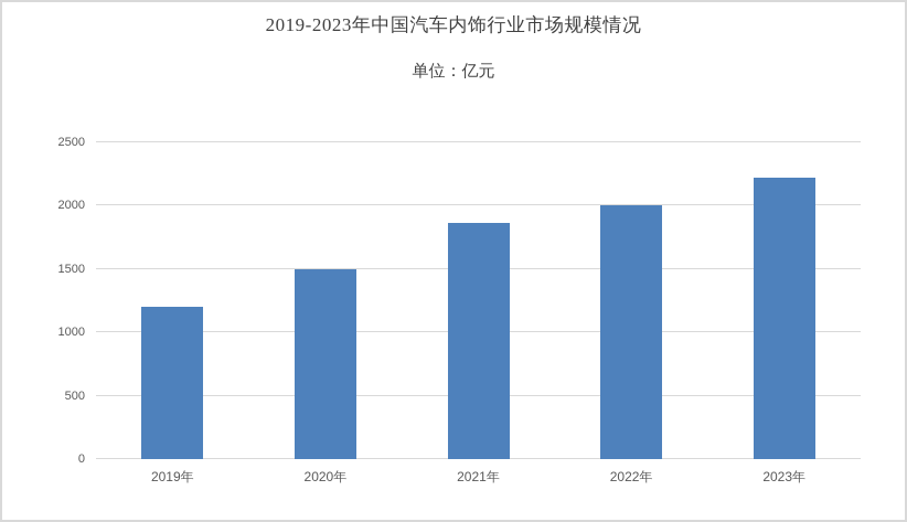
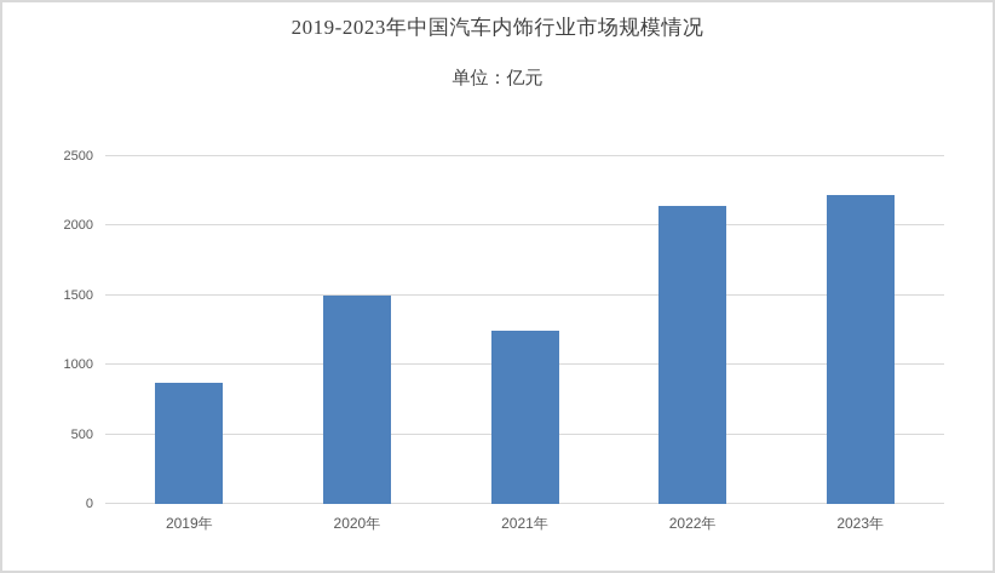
2019年: 1200 -> 870
2021年: 1860 -> 1250
2022年: 2000 -> 2140
